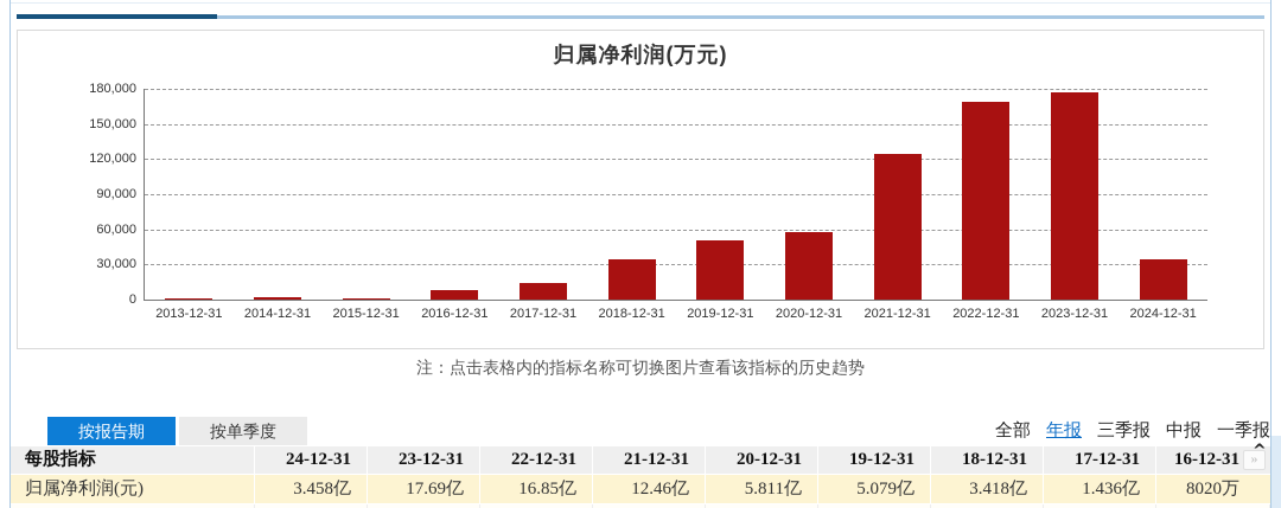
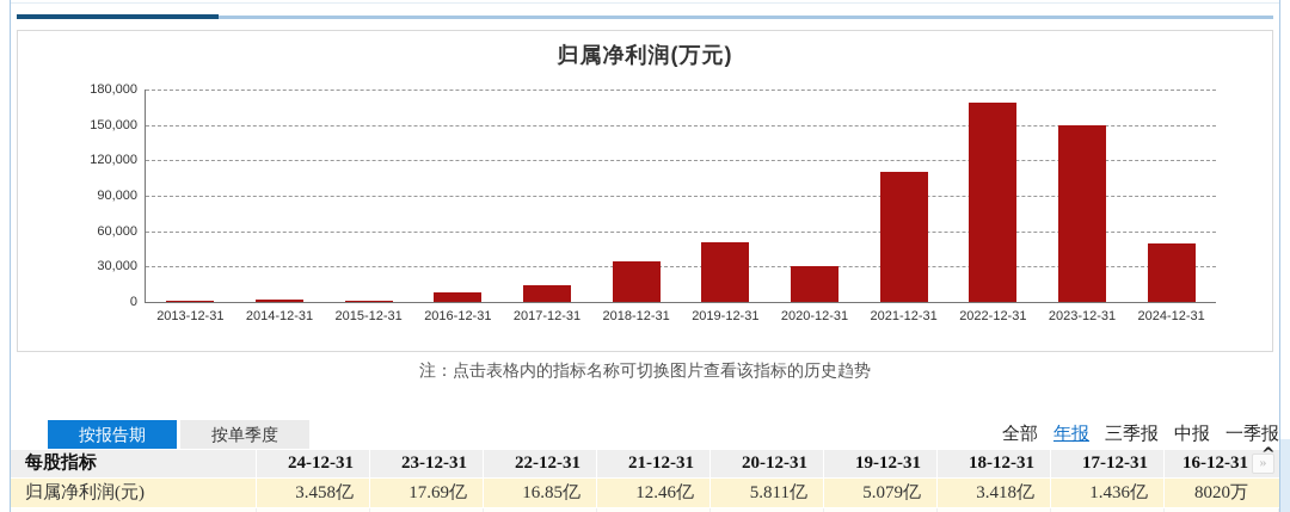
2020-12-31: 60000 -> 30000
2021-12-31: 120000 -> 110000
2023-12-31: 180000 -> 150000
2024-12-31: 30000 -> 50000
